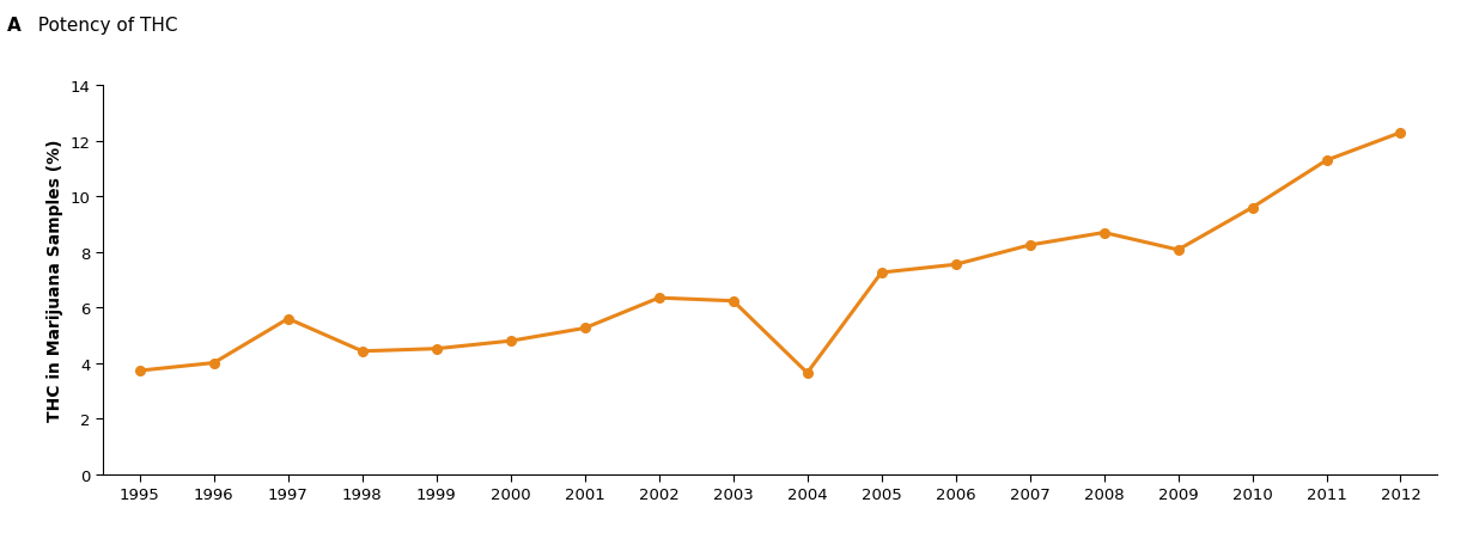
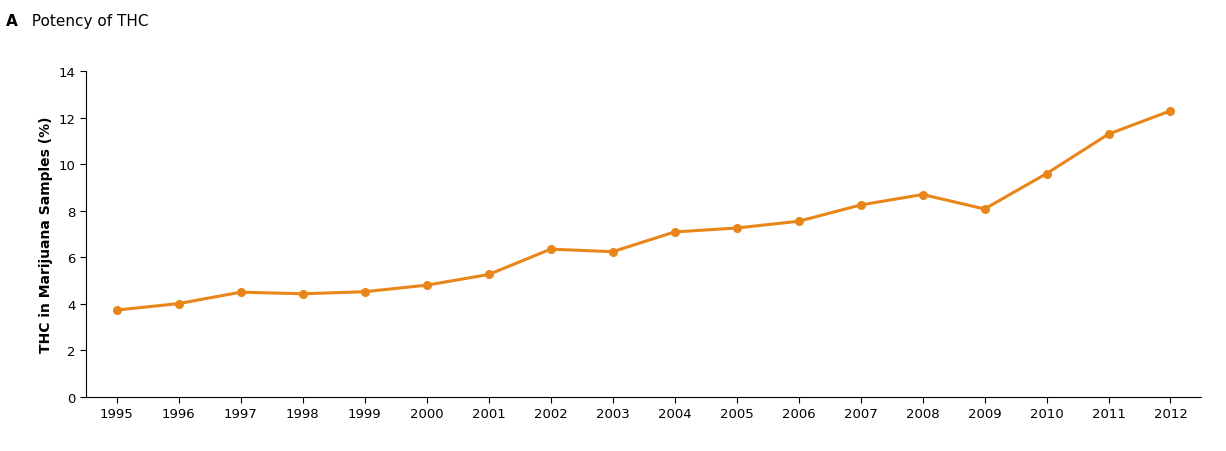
1997: 5.60 -> 4.50
2004: 3.65 -> 7.09
